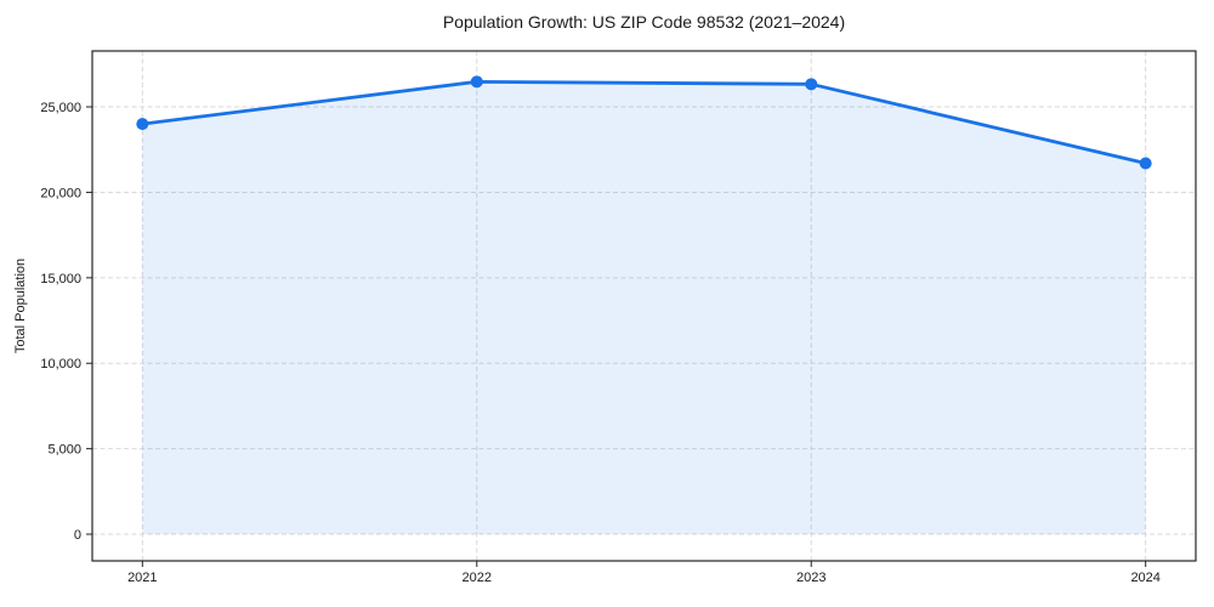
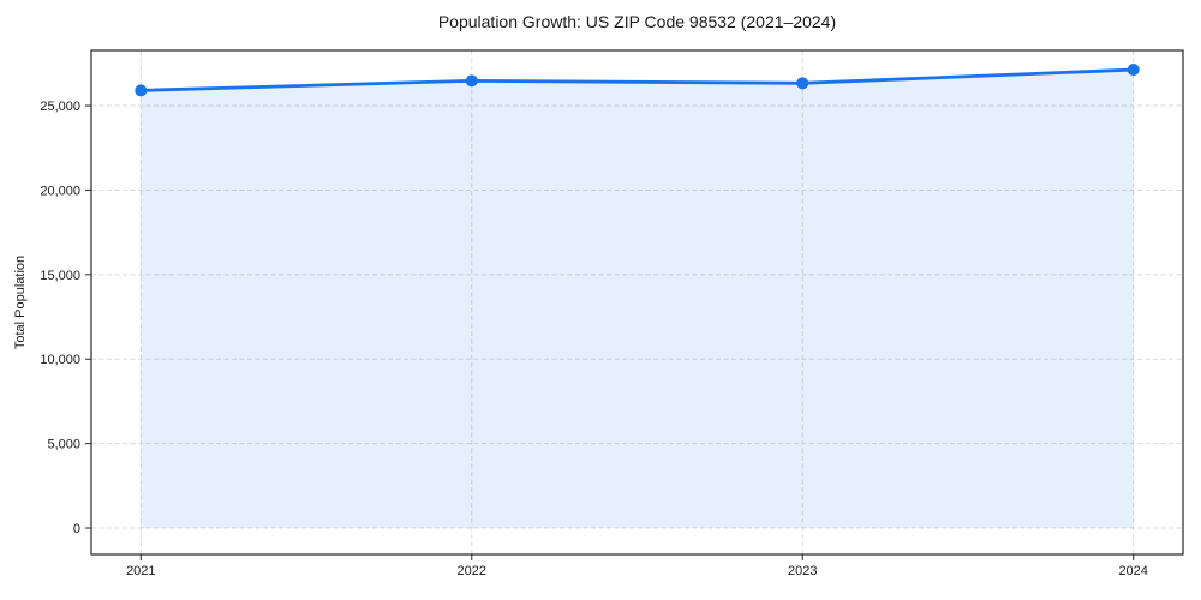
2021: 24000 -> 25900
2024: 21700 -> 27100
